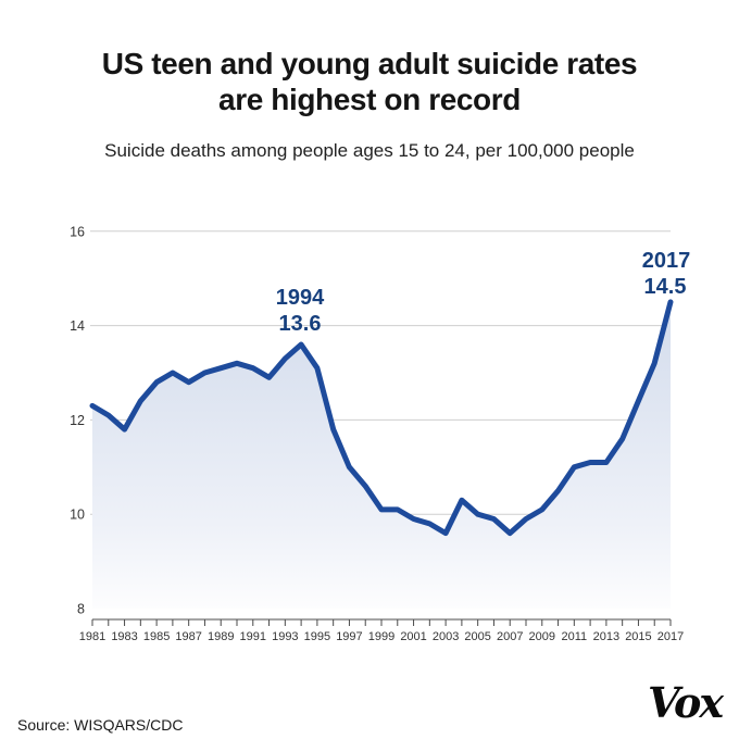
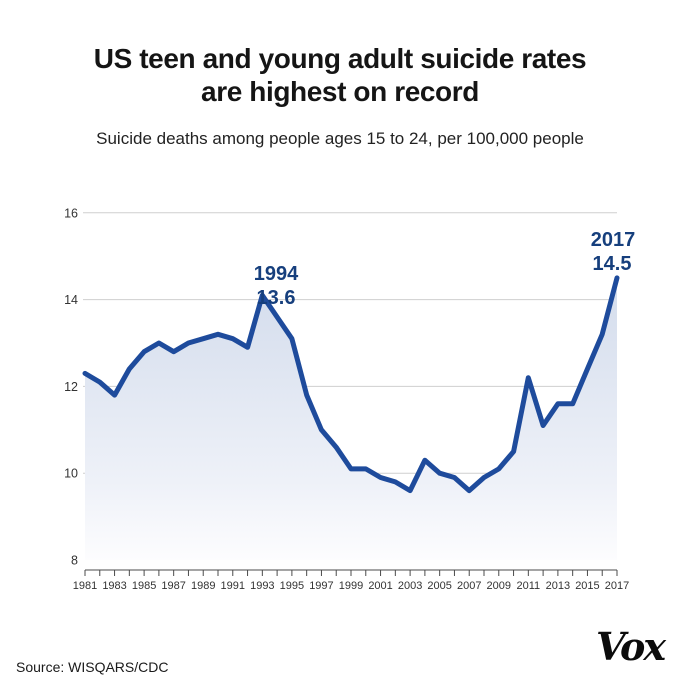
1993: 13.3 -> 14.1
2011: 11.0 -> 12.2
2013: 11.1 -> 11.6
